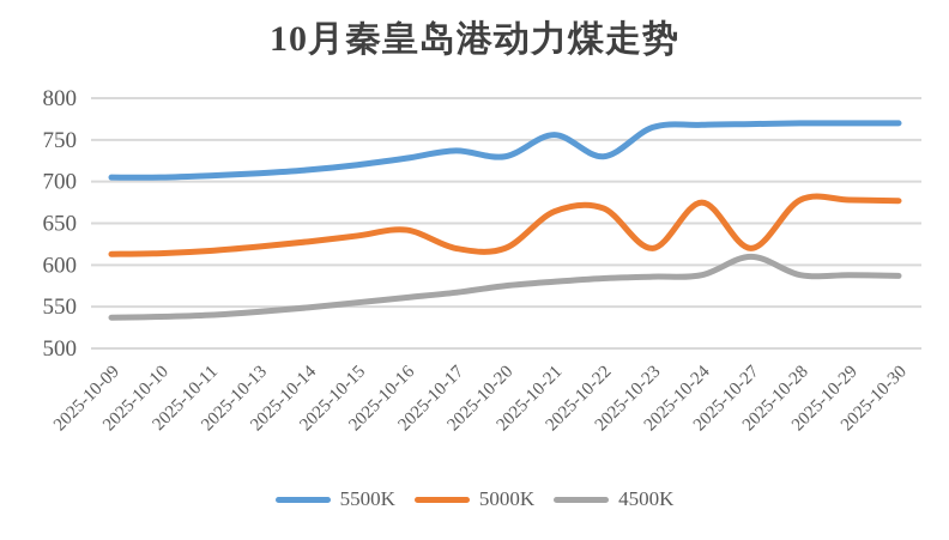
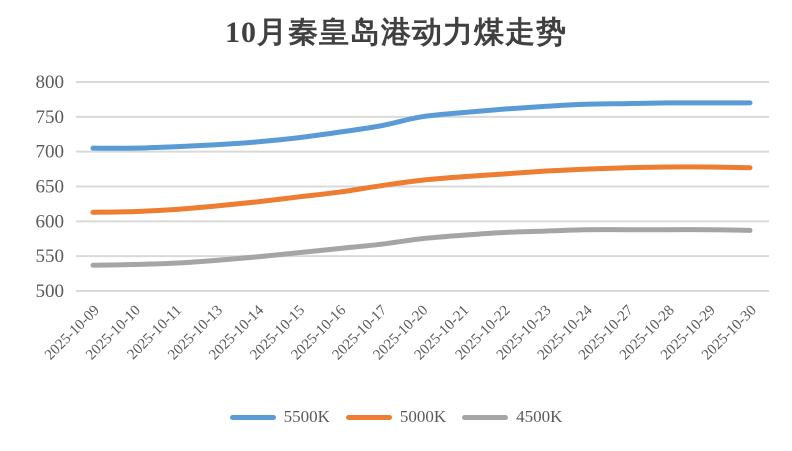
5000K/2025-10-17: 620 -> 650
5500K/2025-10-20: 730 -> 750
5000K/2025-10-20: 620 -> 660
5500K/2025-10-22: 730 -> 760
5000K/2025-10-23: 620 -> 670
5000K/2025-10-27: 620 -> 680
4500K/2025-10-27: 610 -> 590
